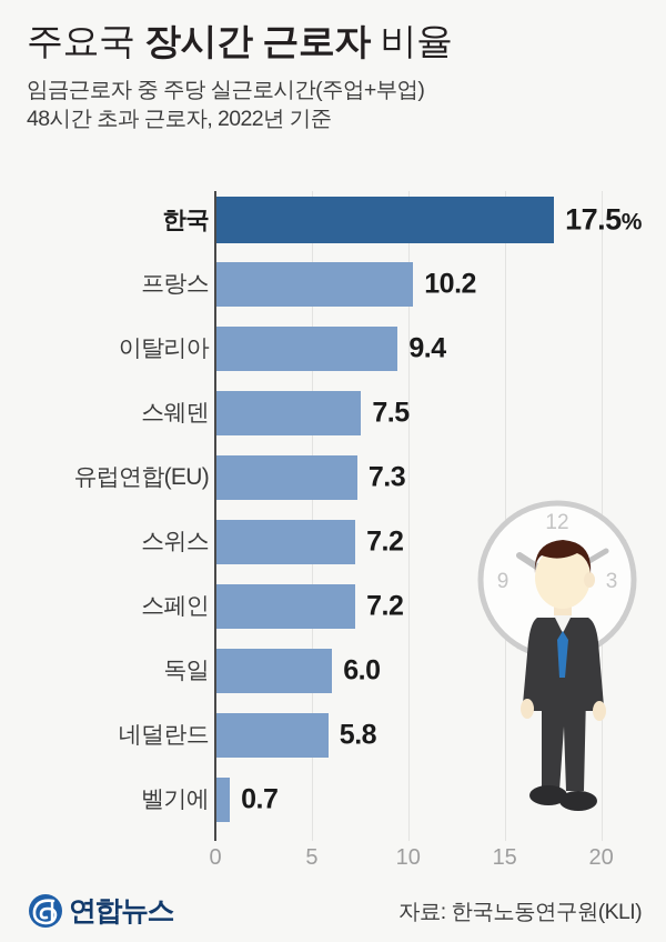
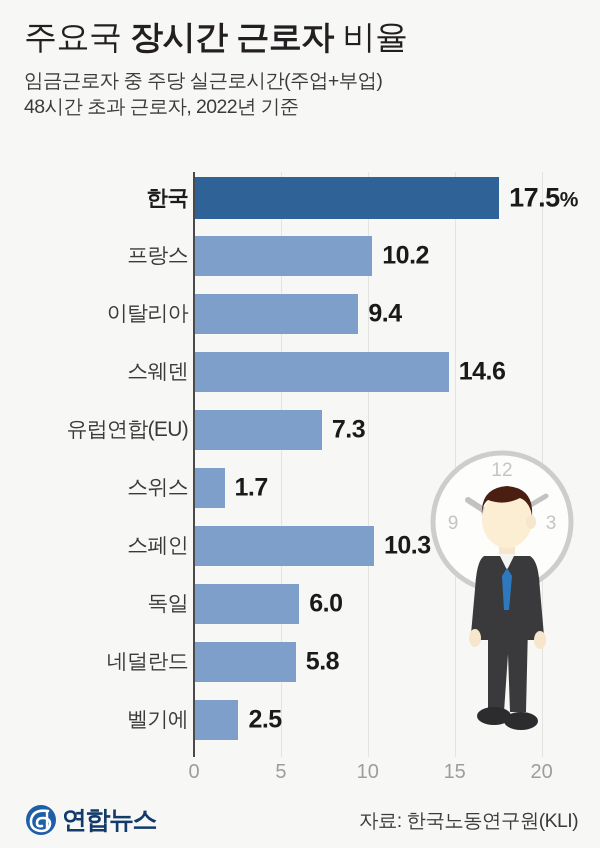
스웨덴: 7.5 -> 14.6
스위스: 7.2 -> 1.7
스페인: 7.2 -> 10.3
벨기에: 0.7 -> 2.5
